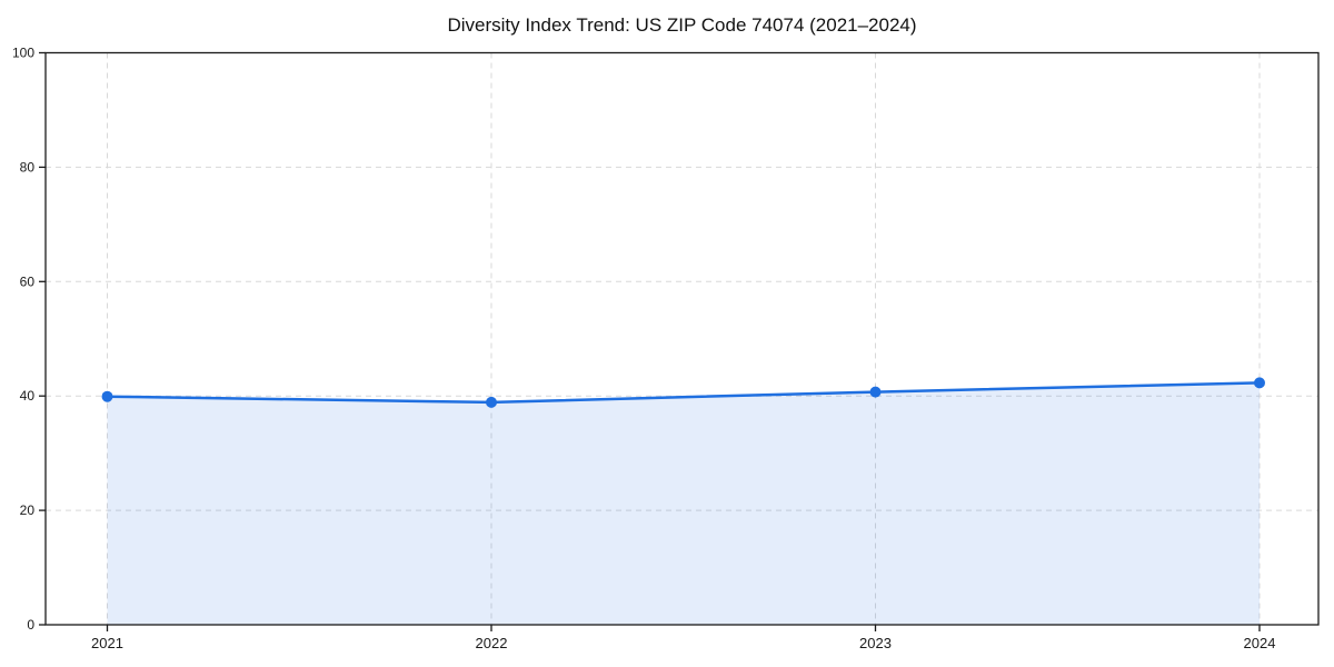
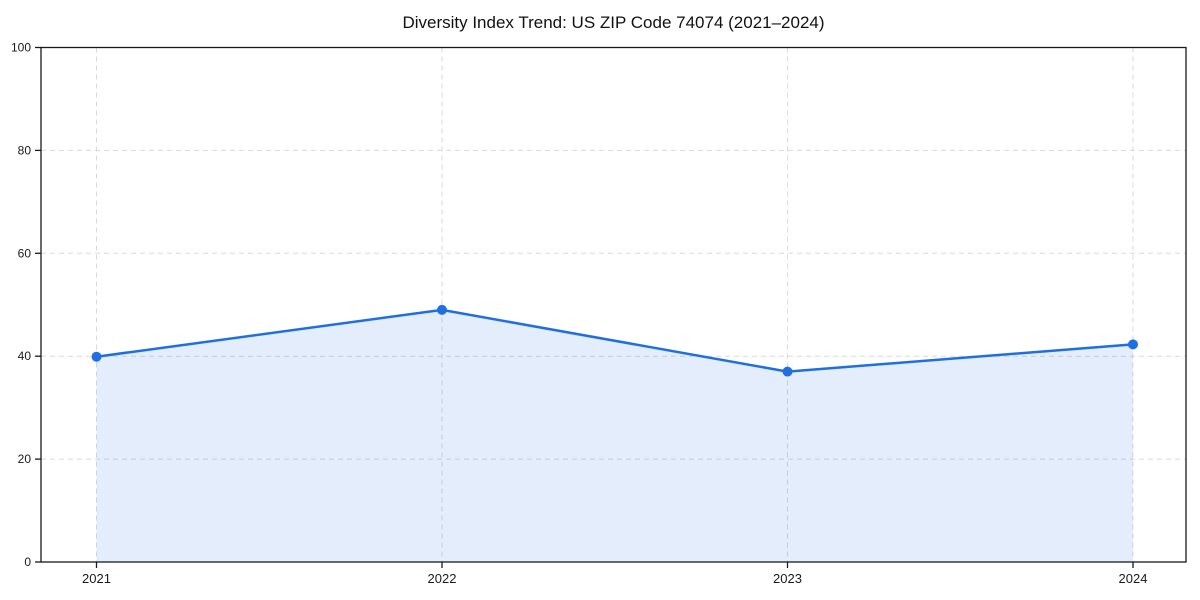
2022: 39 -> 49
2023: 41 -> 37
